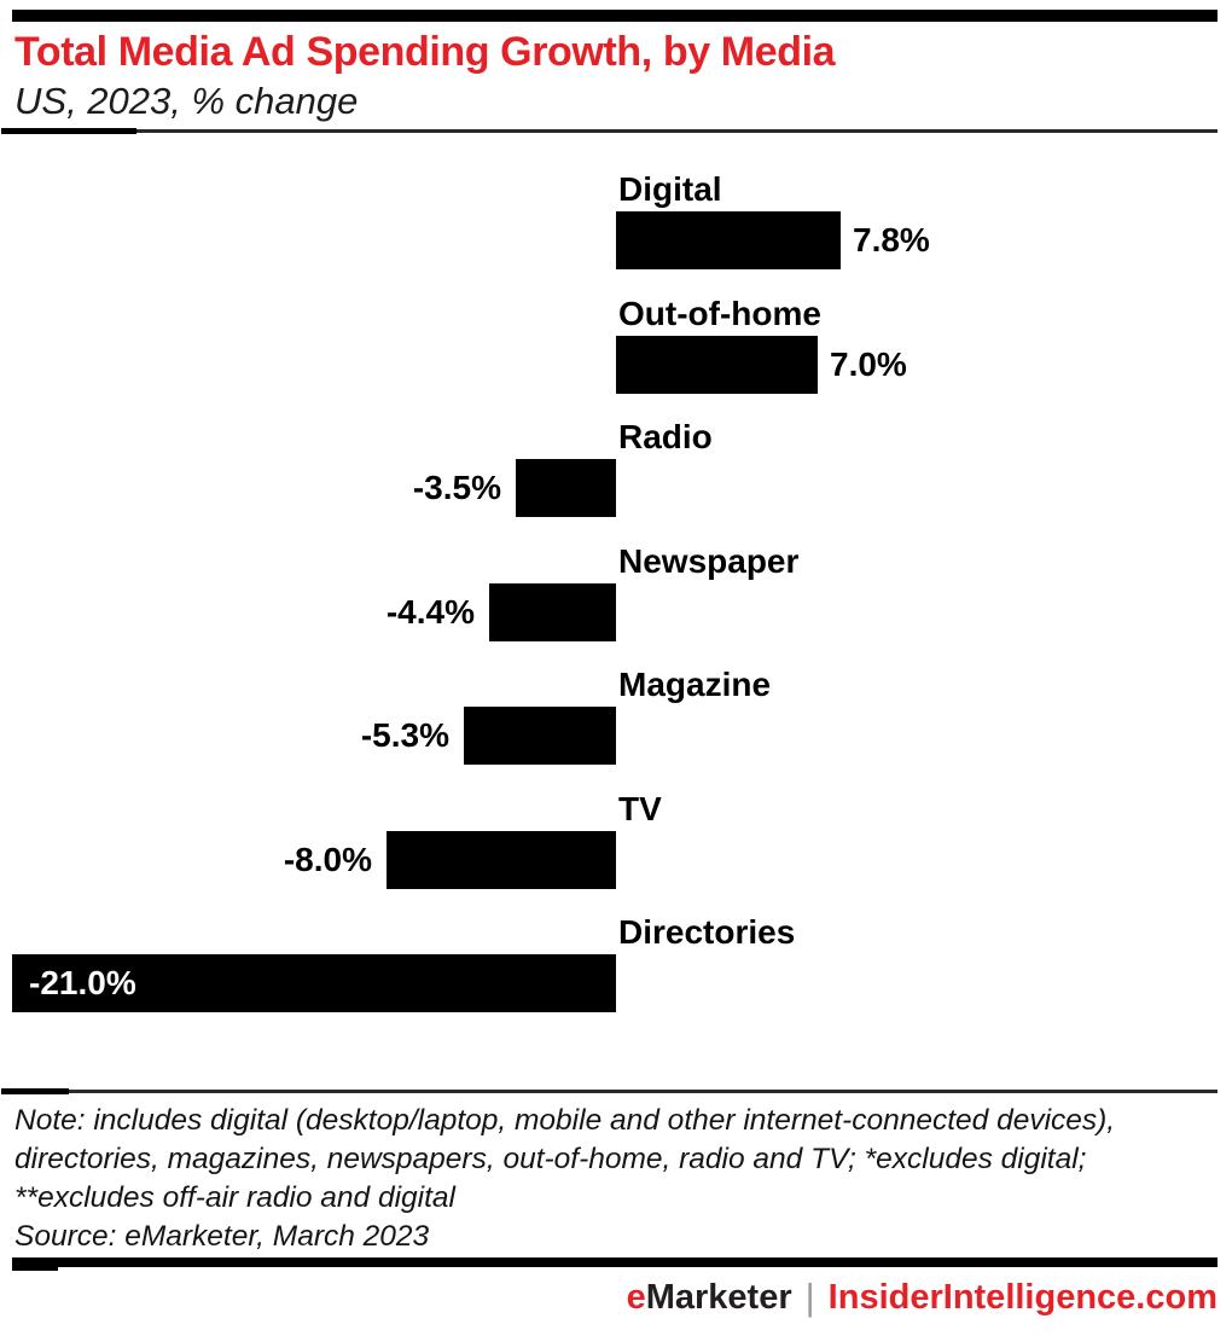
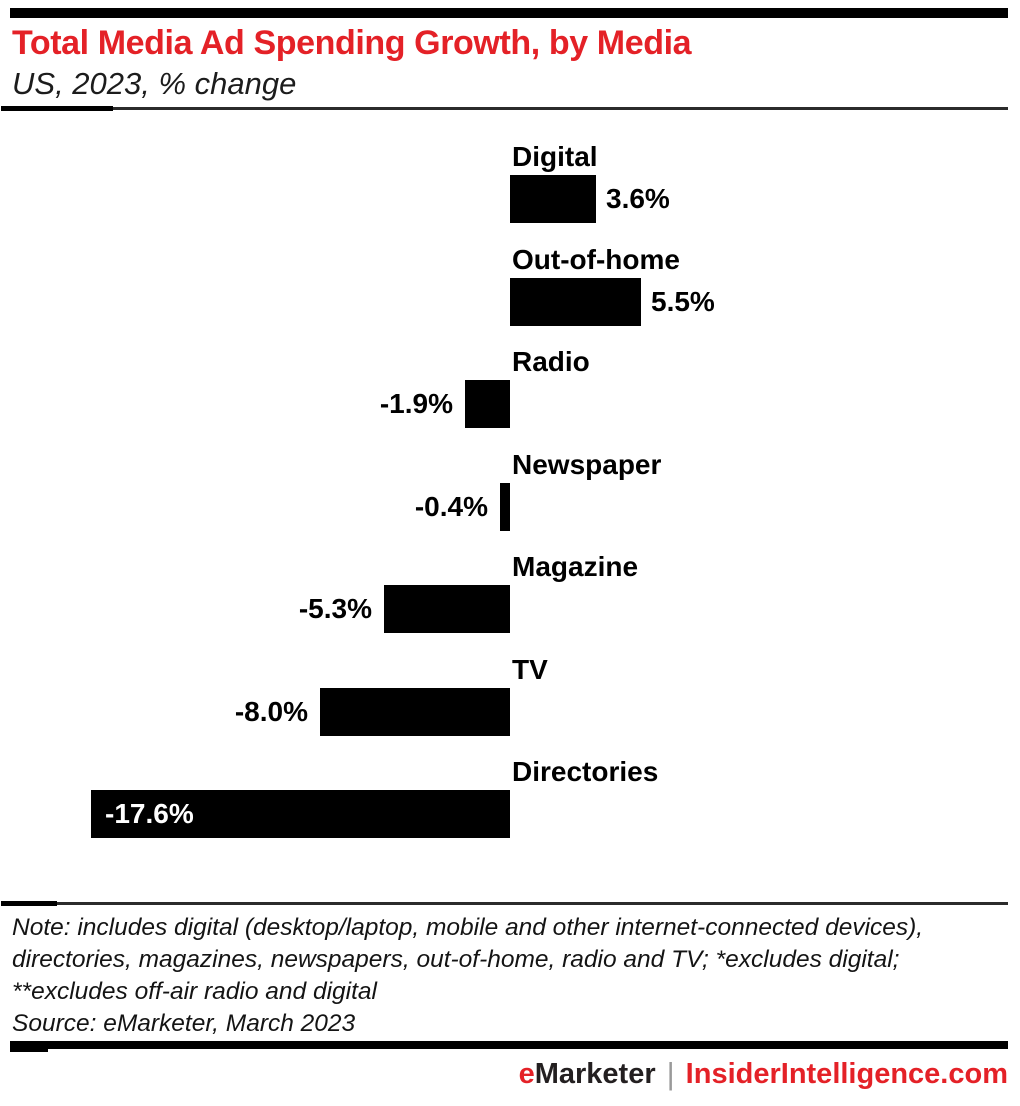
Digital: 7.8% -> 3.6%
Out-of-home: 7.0% -> 5.5%
Radio: -3.5% -> -1.9%
Newspaper: -4.4% -> -0.4%
Directories: -21.0% -> -17.6%
